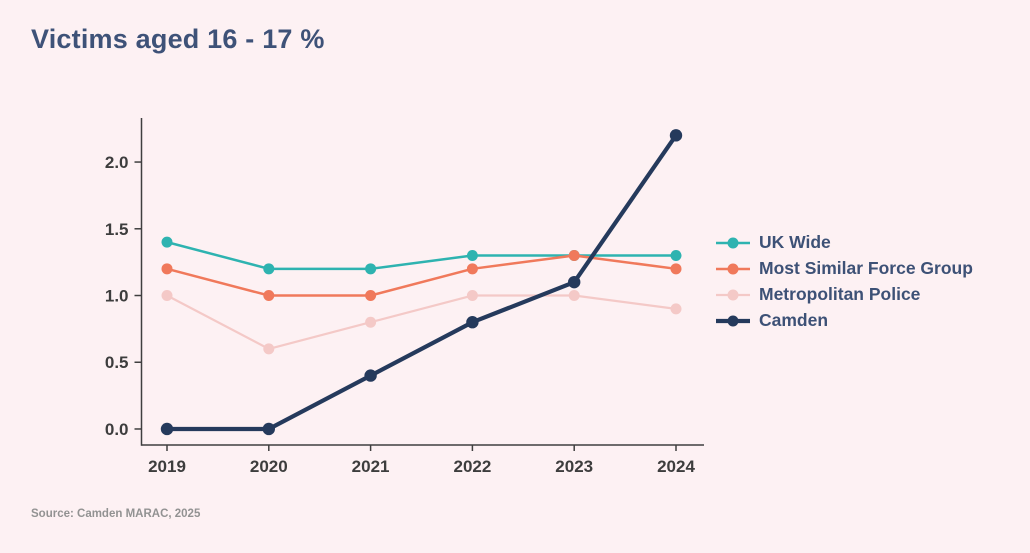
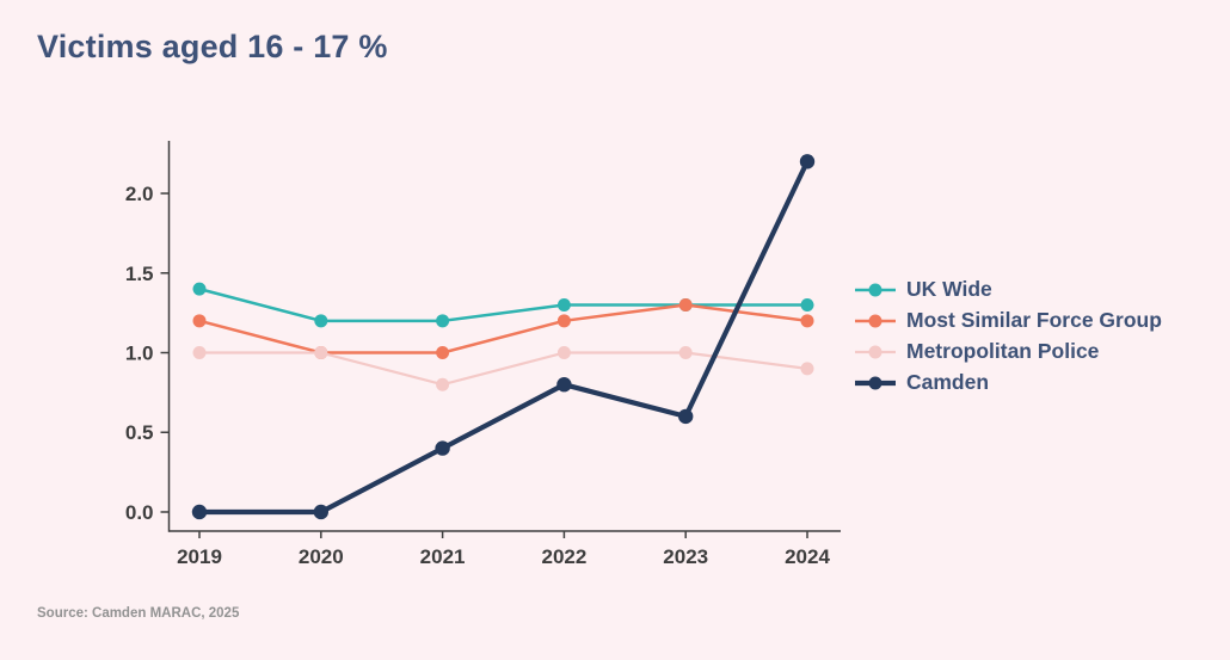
Metropolitan Police/2020: 0.6 -> 1.0
Camden/2023: 1.1 -> 0.6
